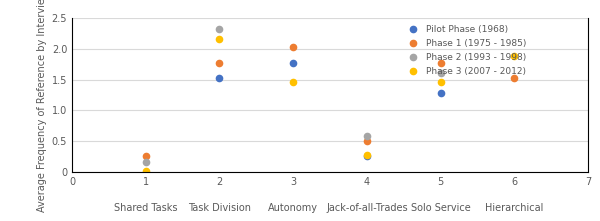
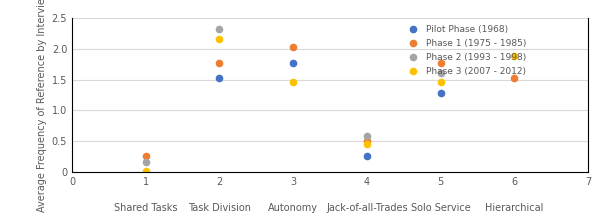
Phase 3 (2007 - 2012)/4: 0.28 -> 0.46
